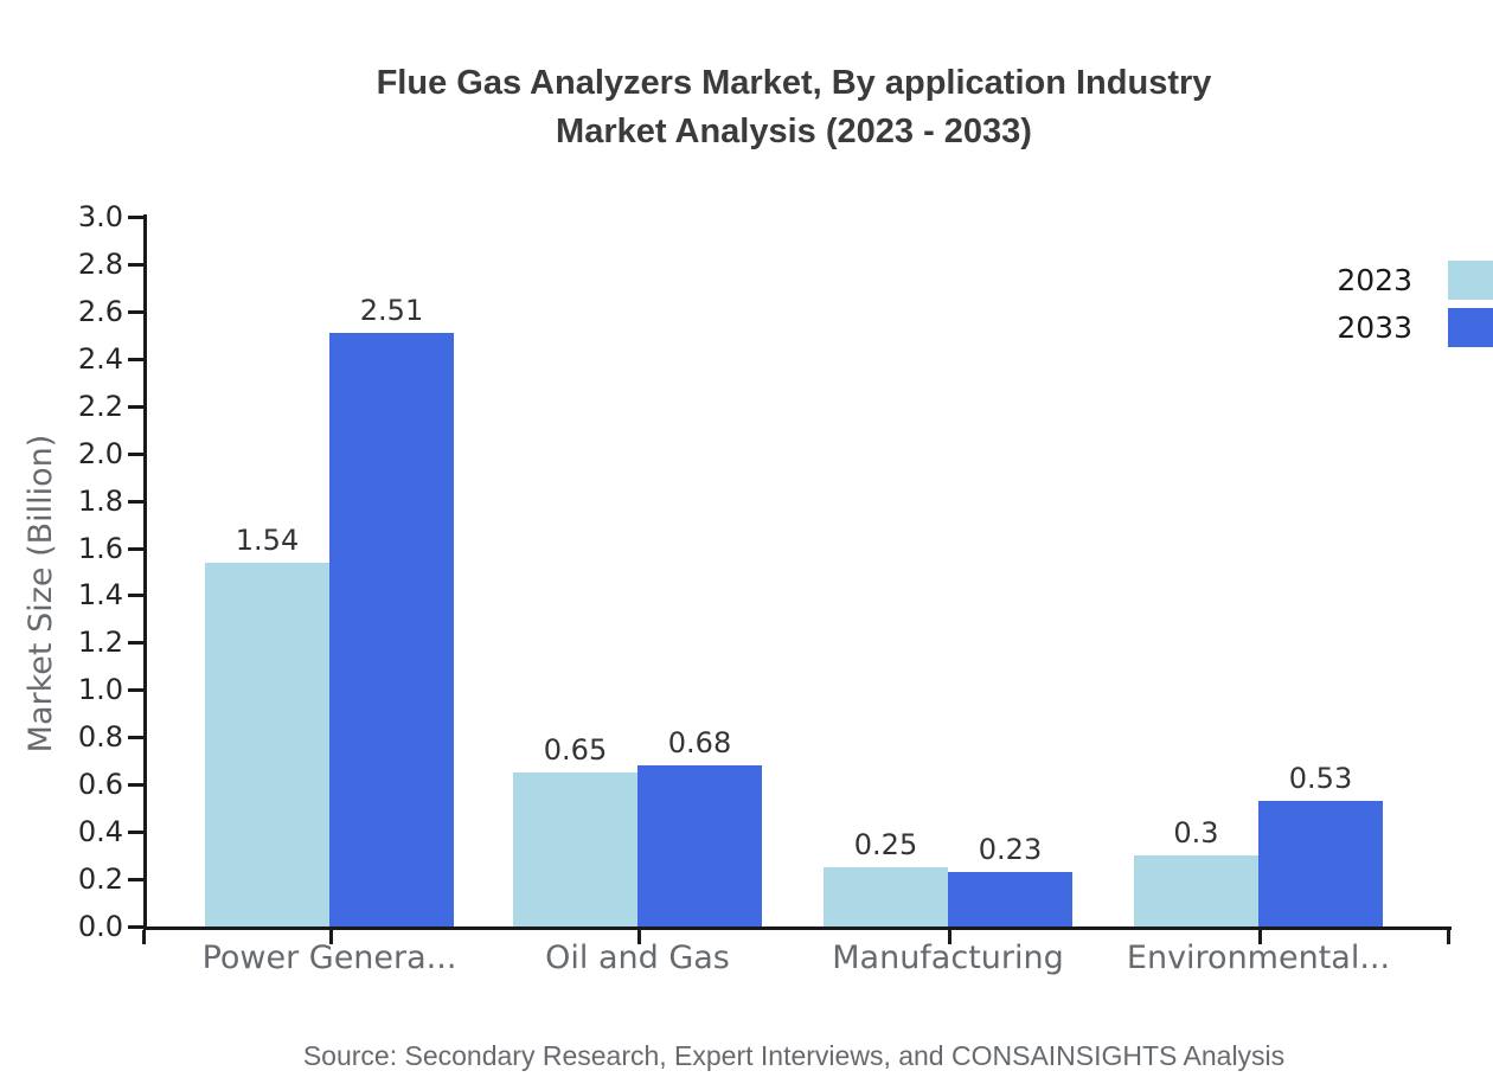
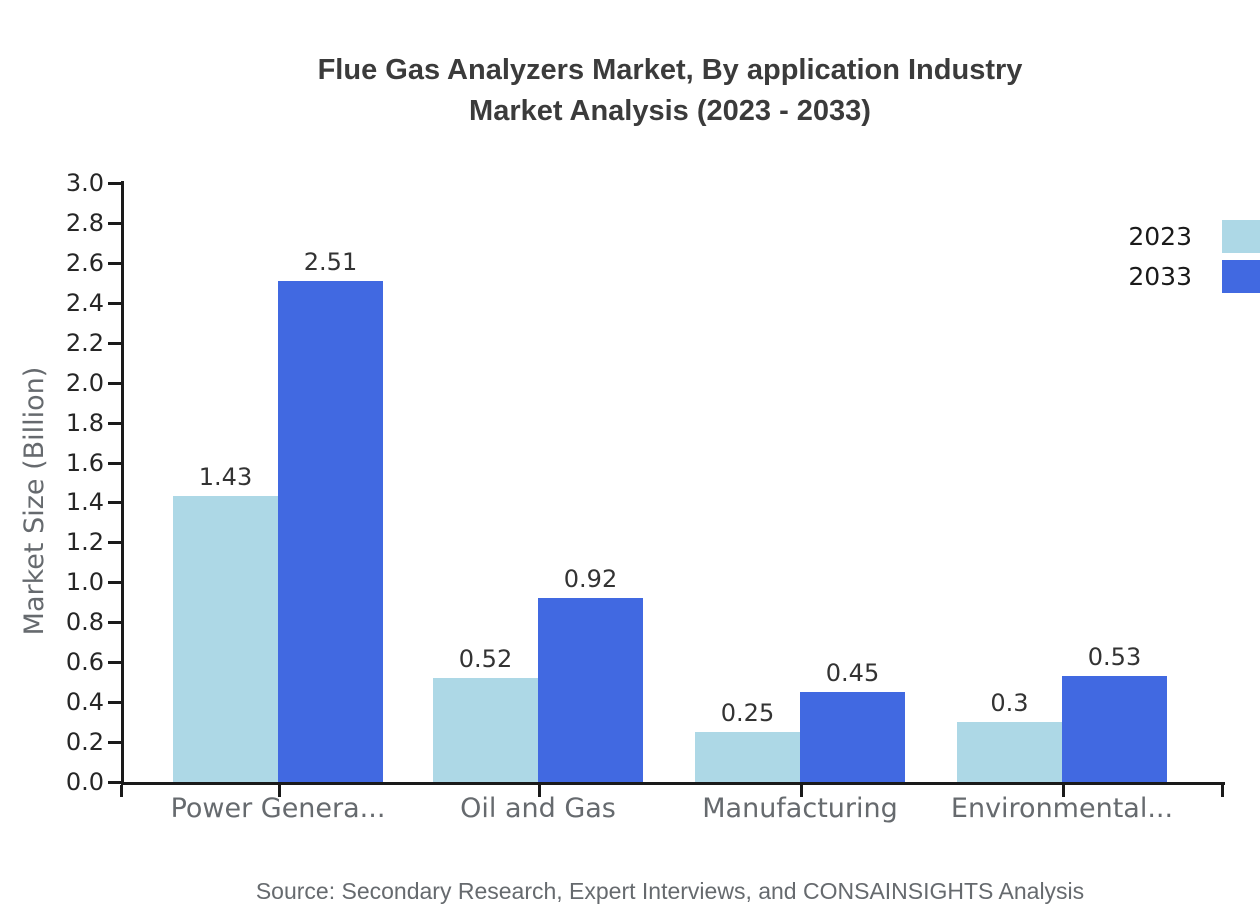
2023/Power Genera...: 1.54 -> 1.43
2023/Oil and Gas: 0.65 -> 0.52
2033/Oil and Gas: 0.68 -> 0.92
2033/Manufacturing: 0.23 -> 0.45
